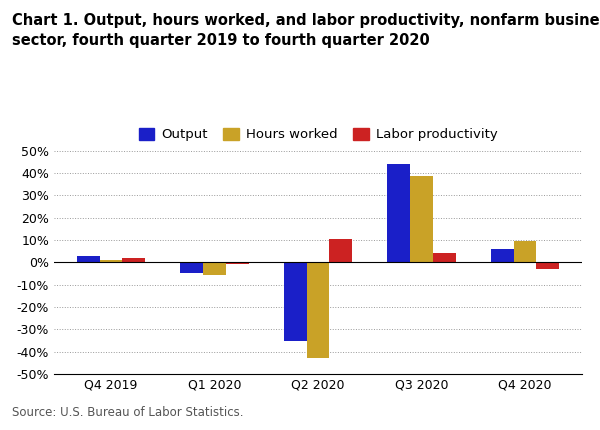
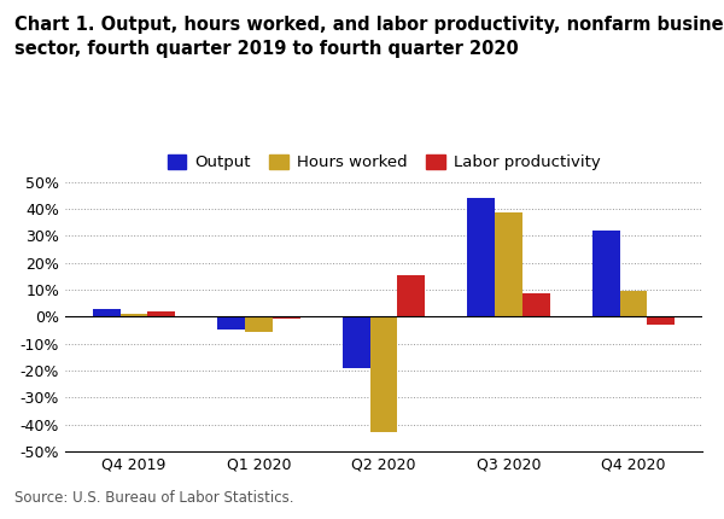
Output/Q2 2020: -35% -> -19%
Labor productivity/Q2 2020: 10.5% -> 15.5%
Labor productivity/Q3 2020: 4.0% -> 8.5%
Output/Q4 2020: 6% -> 32%
